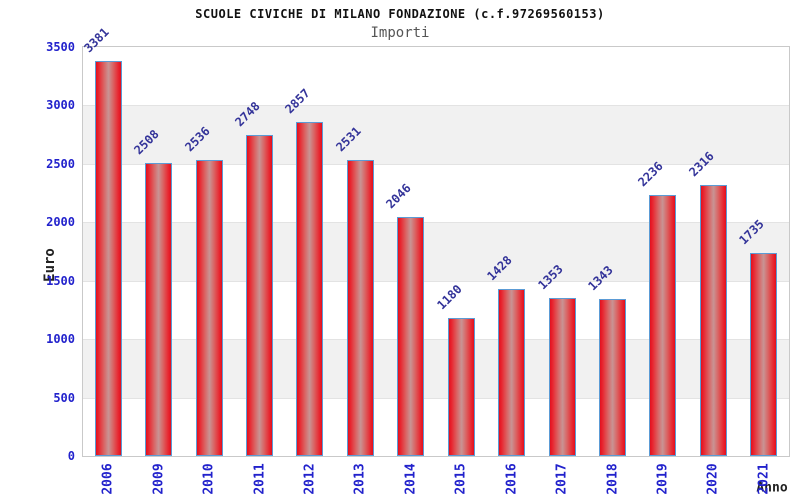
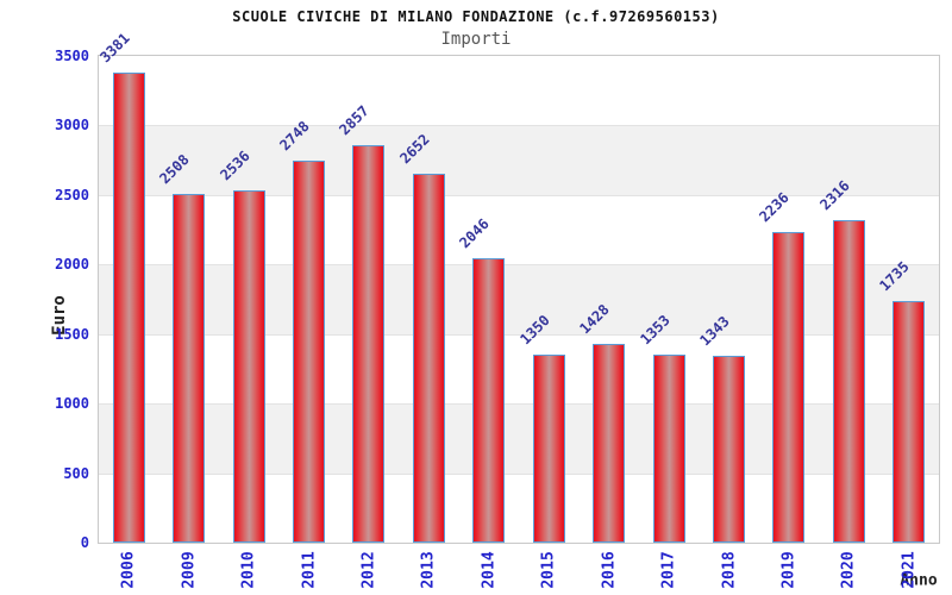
2013: 2531 -> 2652
2015: 1180 -> 1350
